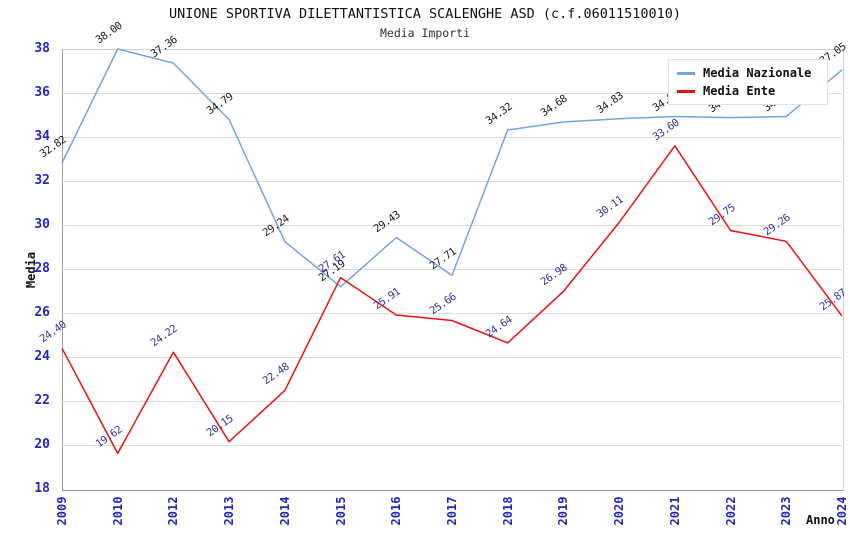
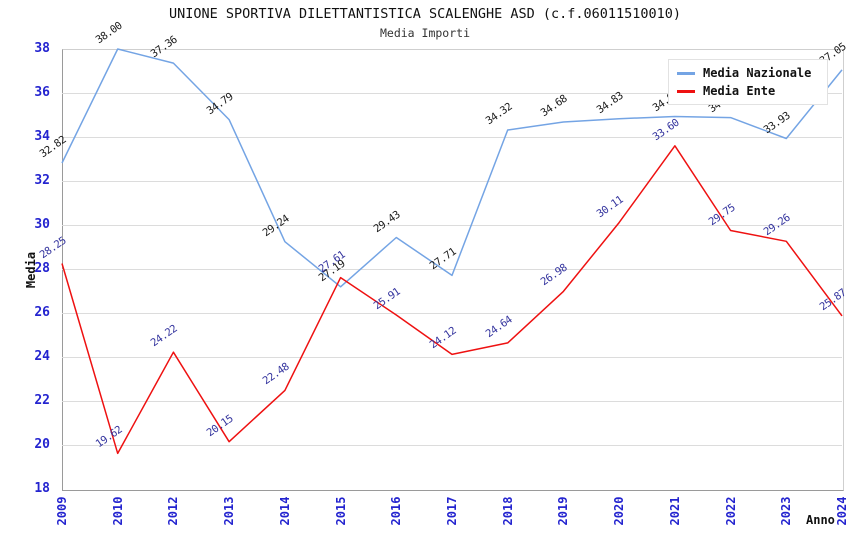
Media Ente/2009: 24.40 -> 28.25
Media Ente/2017: 25.66 -> 24.12
Media Nazionale/2023: 34.93 -> 33.93
